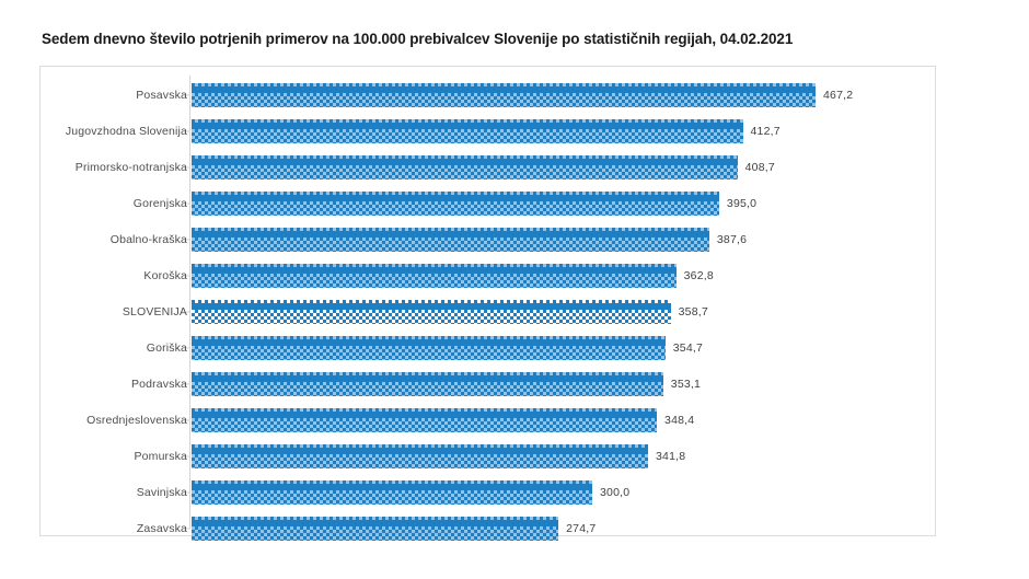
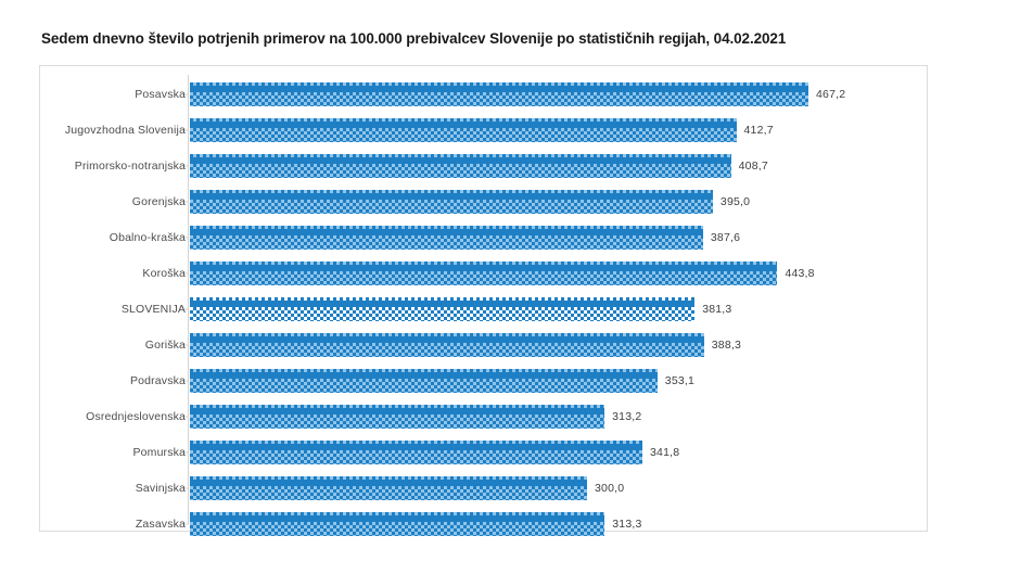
Koroška: 362,8 -> 443,8
SLOVENIJA: 358,7 -> 381,3
Goriška: 354,7 -> 388,3
Osrednjeslovenska: 348,4 -> 313,2
Zasavska: 274,7 -> 313,3
